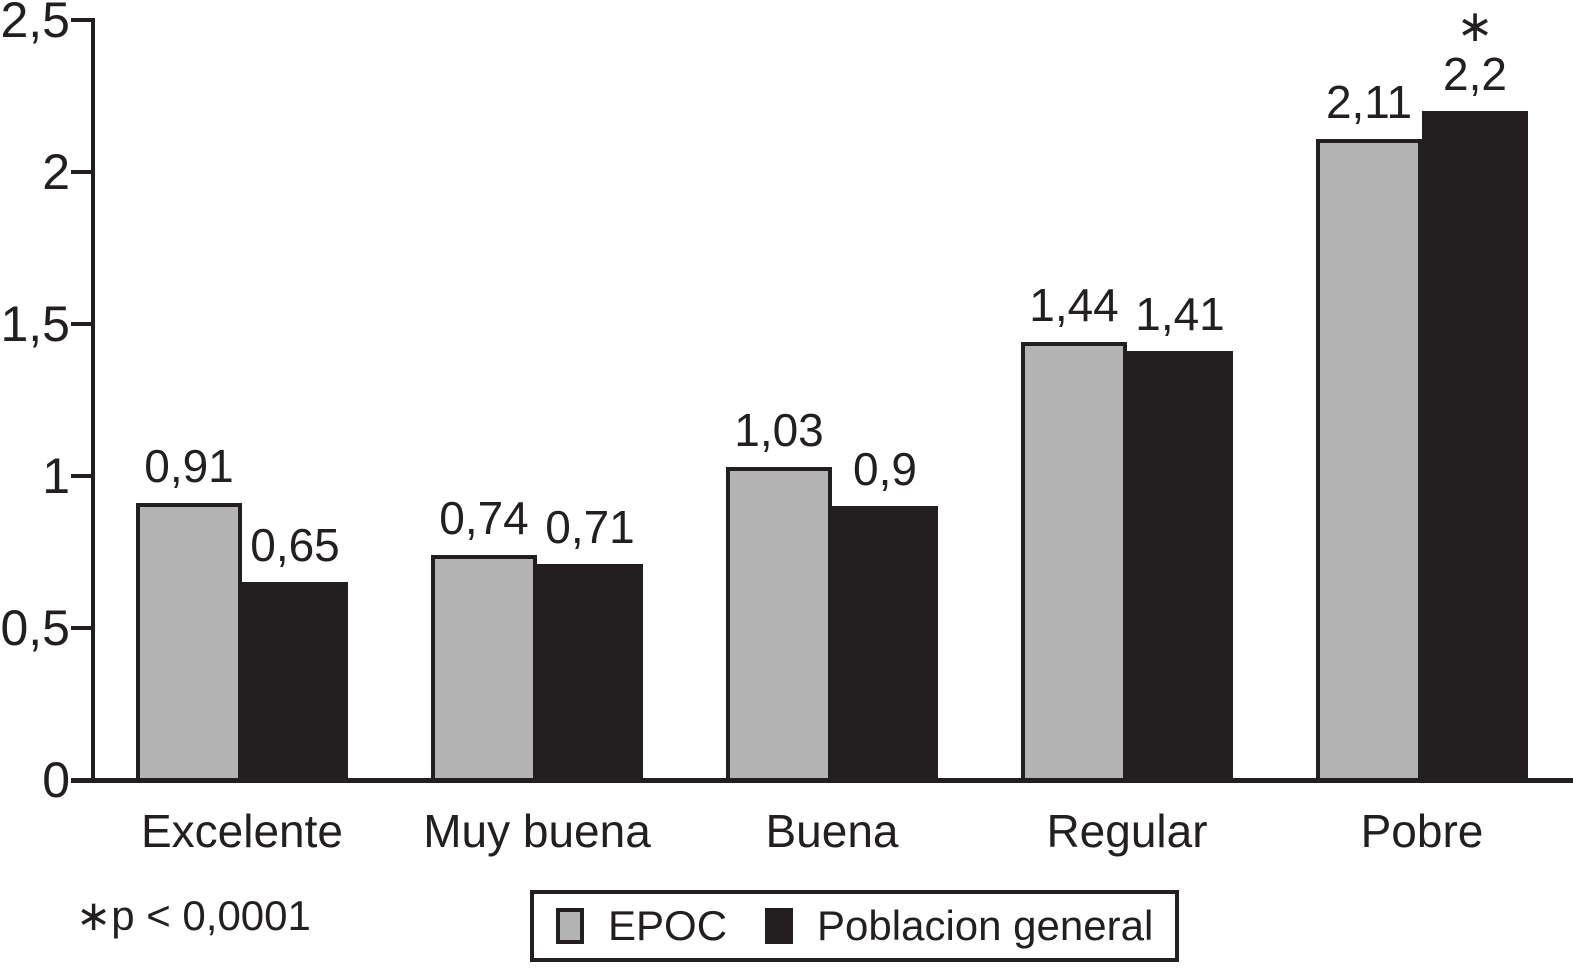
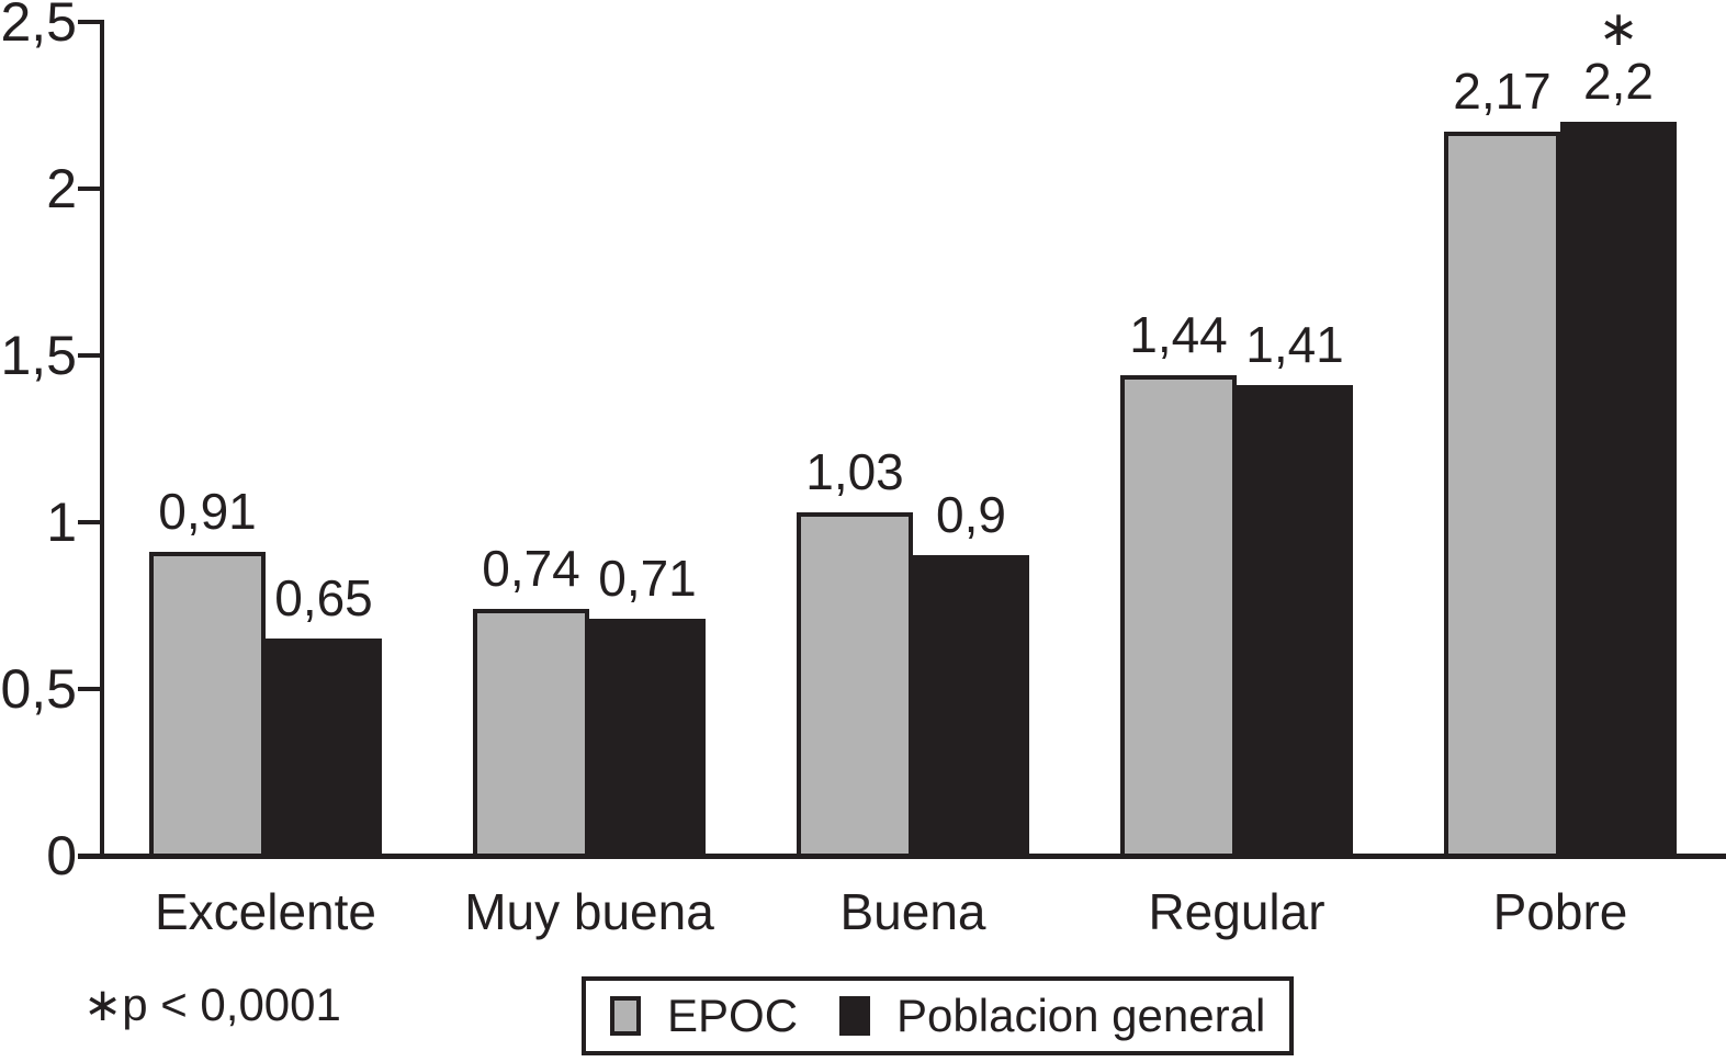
EPOC/Pobre: 2,11 -> 2,17
